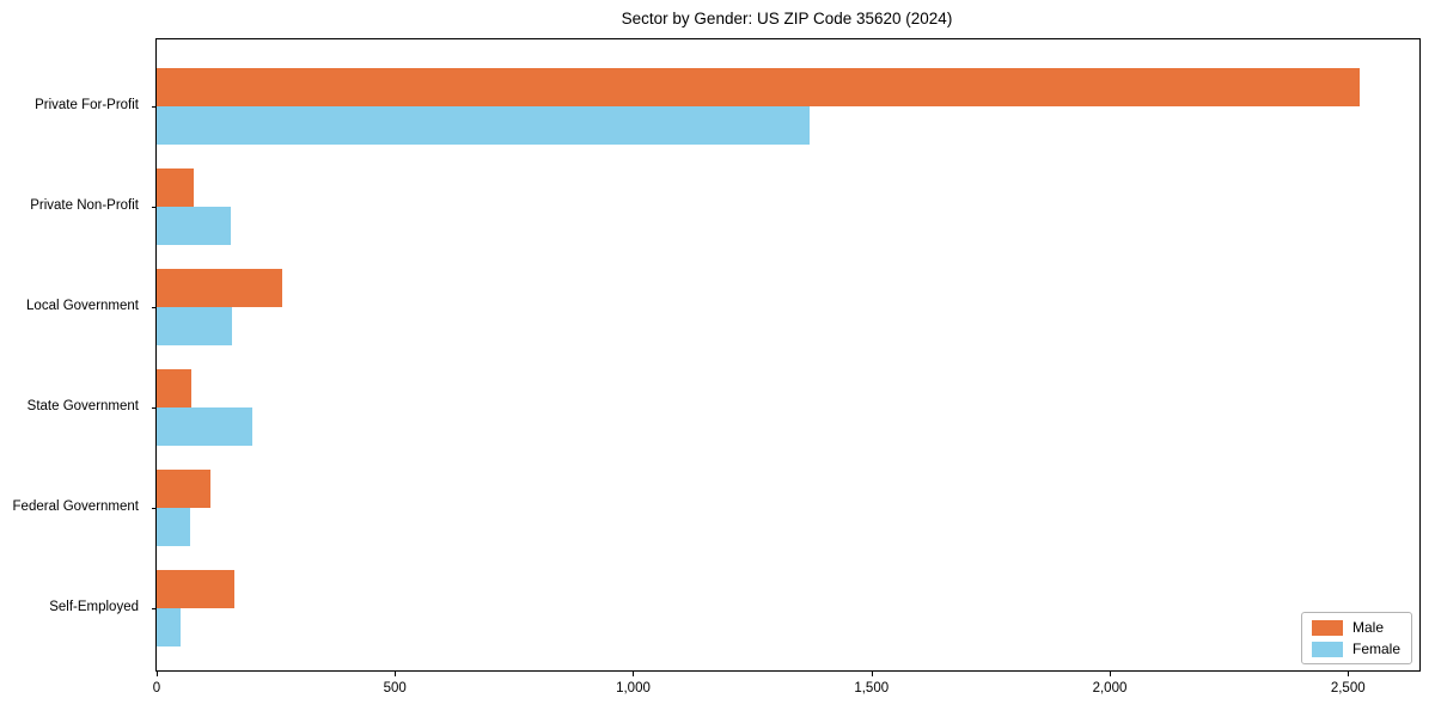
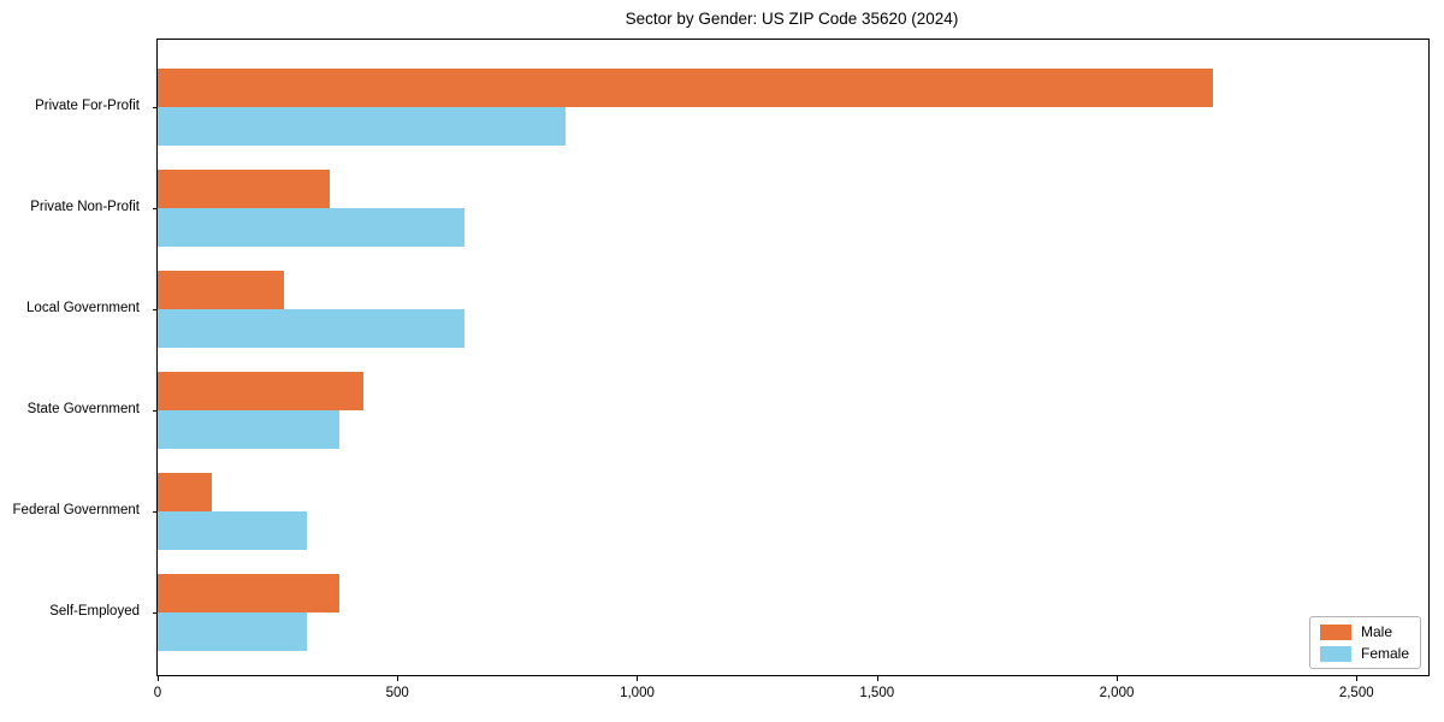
Male/Private For-Profit: 2520 -> 2200
Female/Private For-Profit: 1370 -> 850
Male/Private Non-Profit: 80 -> 360
Female/Private Non-Profit: 160 -> 640
Female/Local Government: 160 -> 640
Male/State Government: 70 -> 430
Female/State Government: 200 -> 380
Female/Federal Government: 70 -> 310
Male/Self-Employed: 160 -> 380
Female/Self-Employed: 50 -> 310
